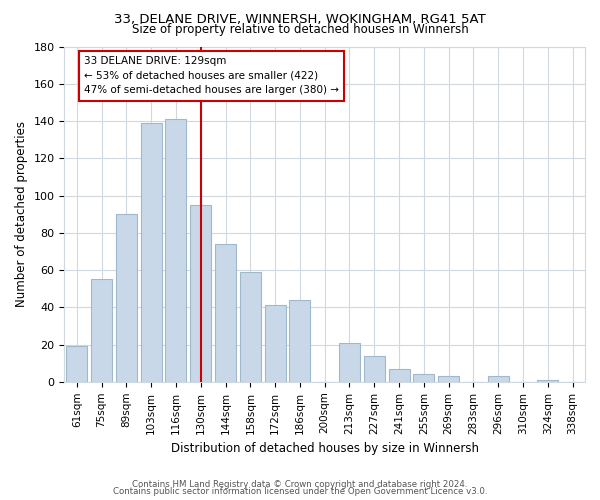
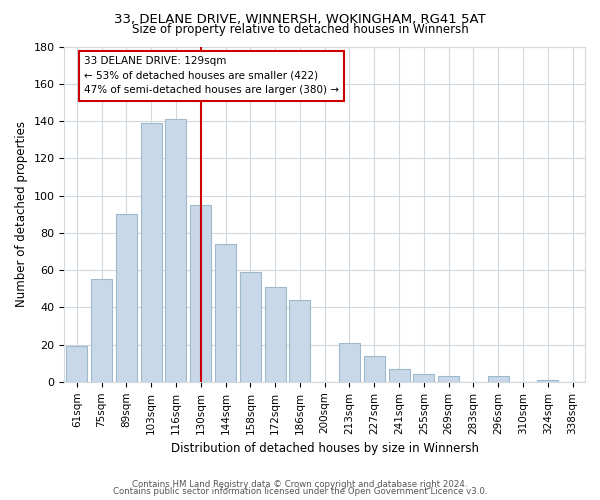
172sqm: 41 -> 51
